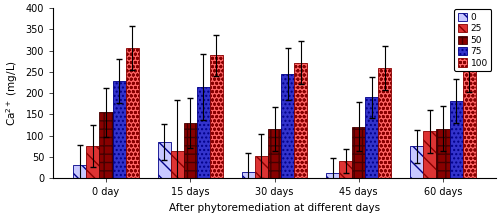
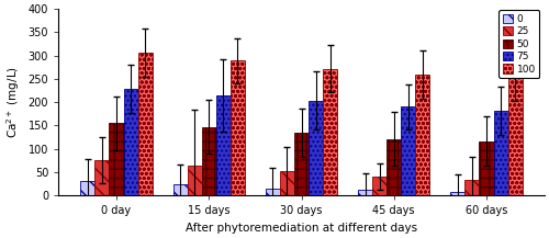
0/15 days: 85 -> 24
50/15 days: 130 -> 147
50/30 days: 115 -> 135
75/30 days: 245 -> 204
0/60 days: 75 -> 8
25/60 days: 110 -> 33
